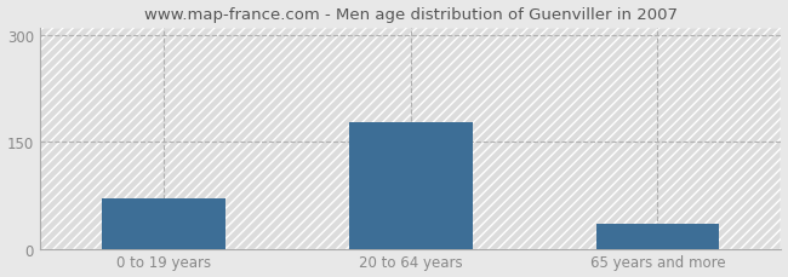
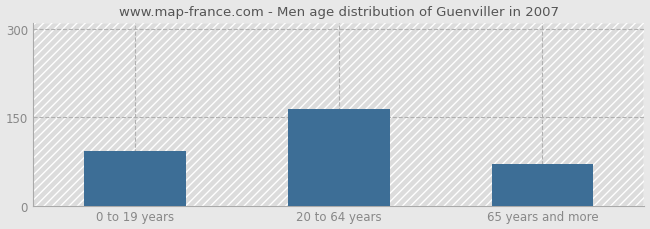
0 to 19 years: 70 -> 92
20 to 64 years: 178 -> 164
65 years and more: 35 -> 70
